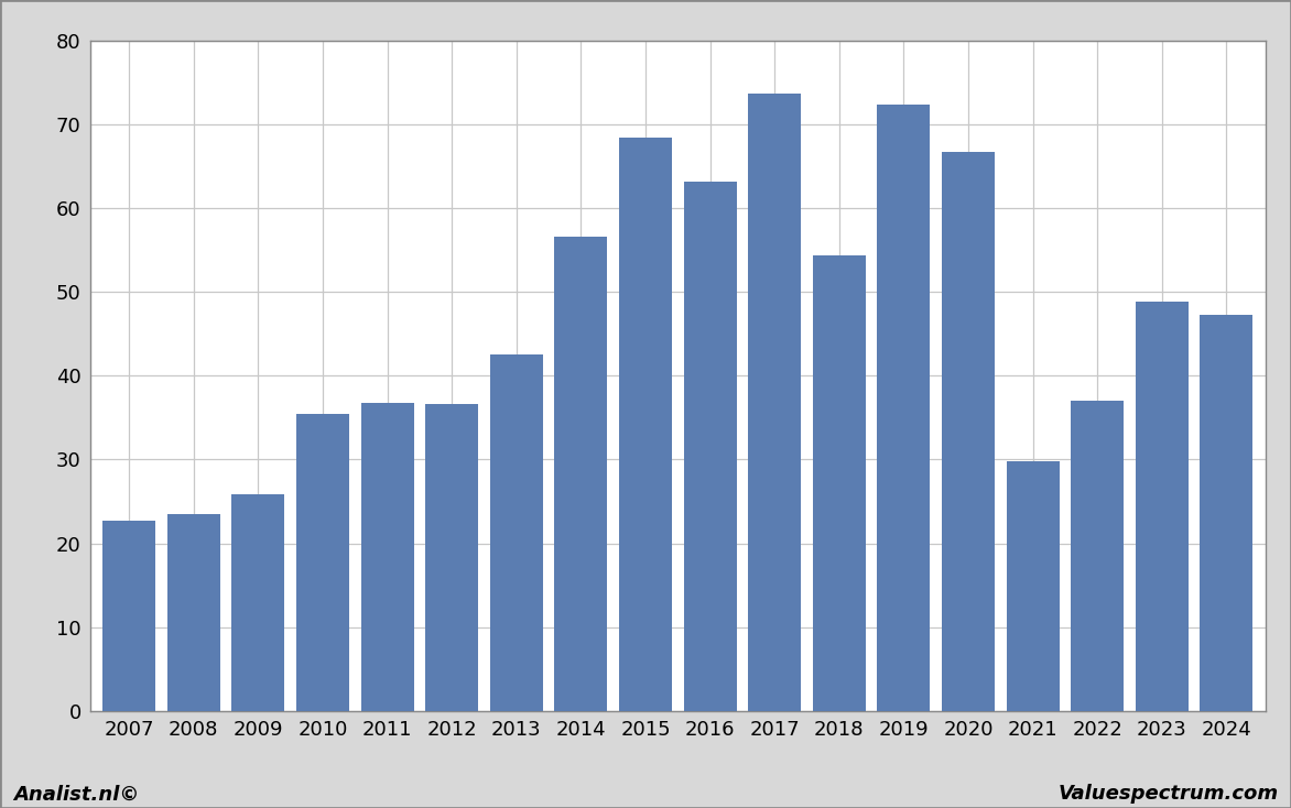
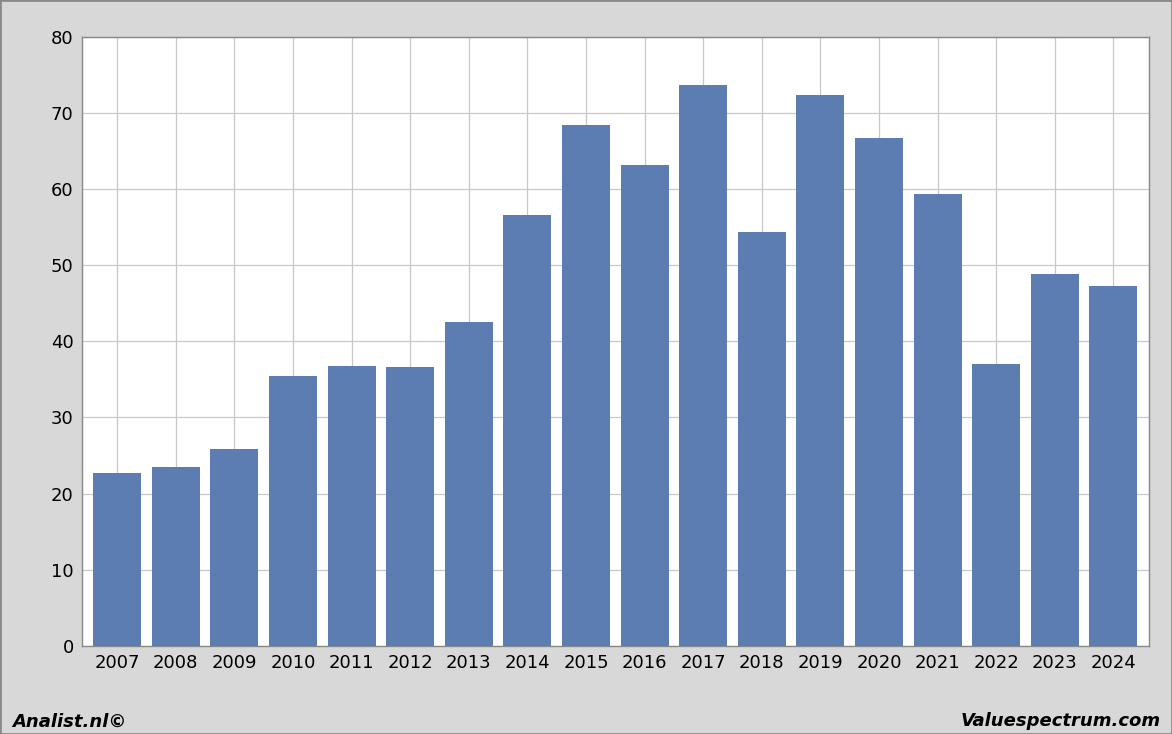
2021: 29.8 -> 59.3
